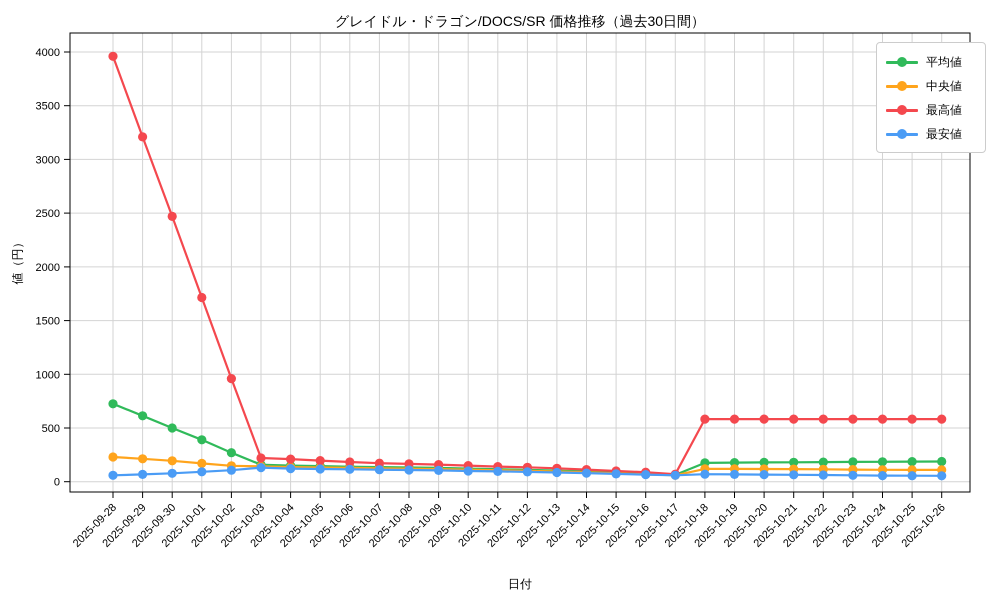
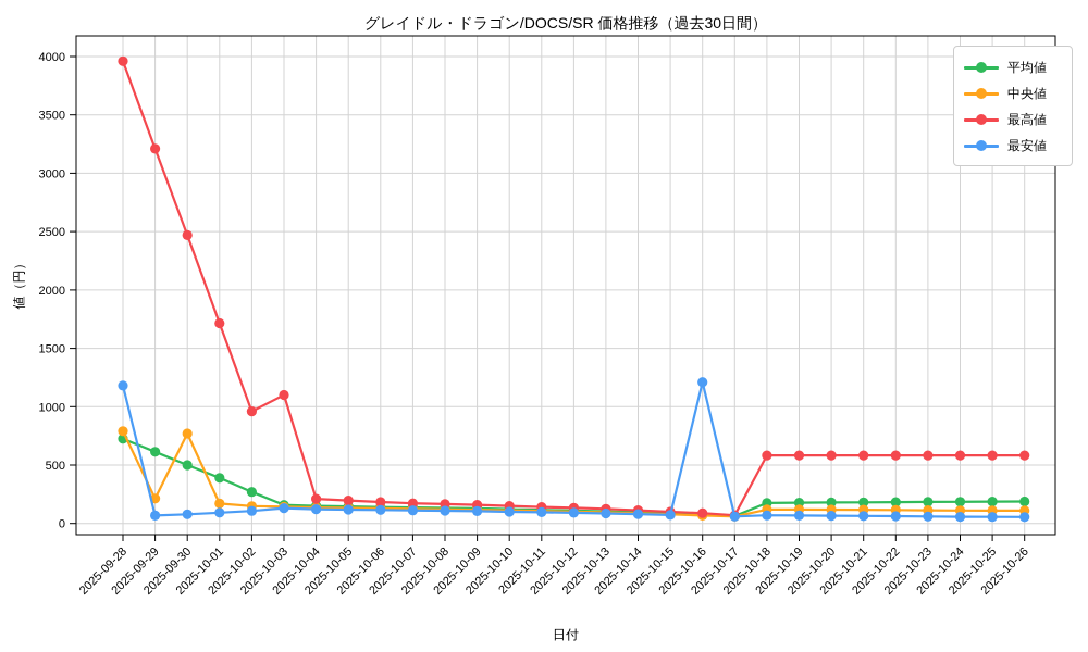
中央値/2025-09-28: 230 -> 790
最安値/2025-09-28: 60 -> 1180
中央値/2025-09-30: 200 -> 770
最高値/2025-10-03: 220 -> 1100
最安値/2025-10-16: 70 -> 1210
